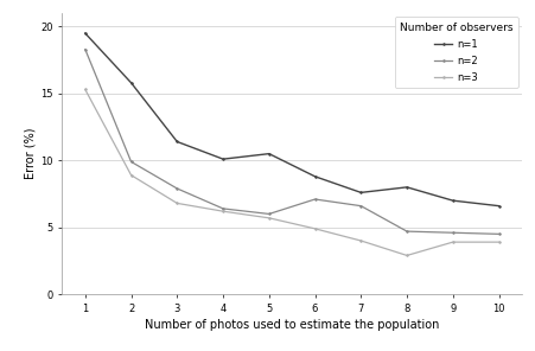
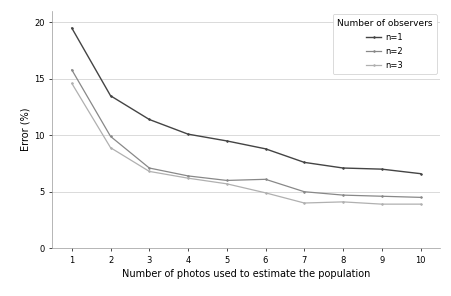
n=2/1: 18.3 -> 15.8
n=3/1: 15.3 -> 14.6
n=1/2: 15.8 -> 13.5
n=2/3: 7.9 -> 7.1
n=1/5: 10.5 -> 9.5
n=2/6: 7.1 -> 6.1
n=2/7: 6.6 -> 5.0
n=1/8: 8.0 -> 7.1
n=3/8: 2.9 -> 4.1
